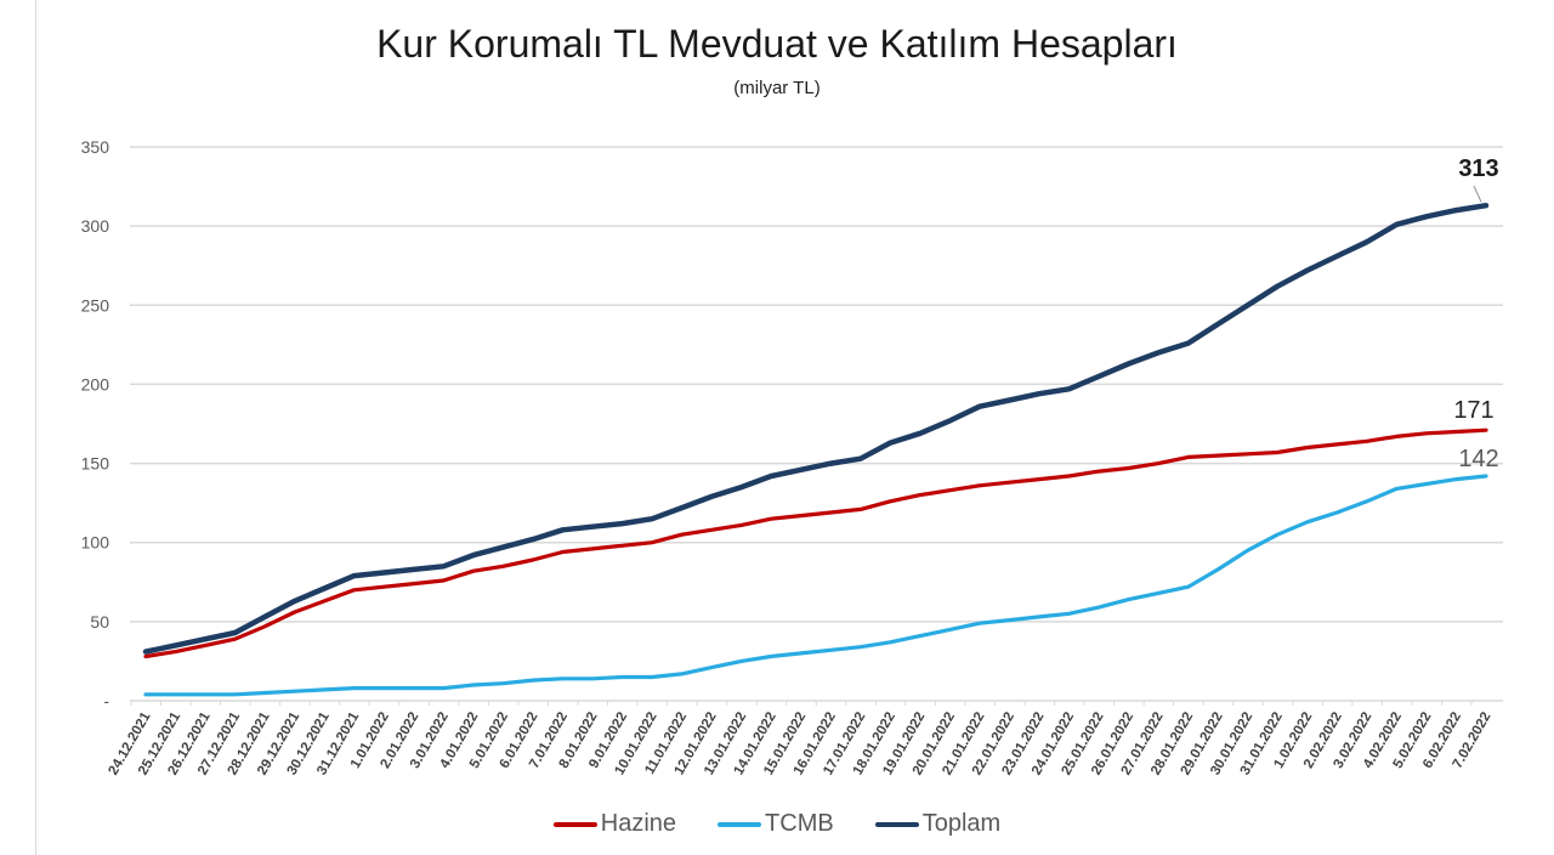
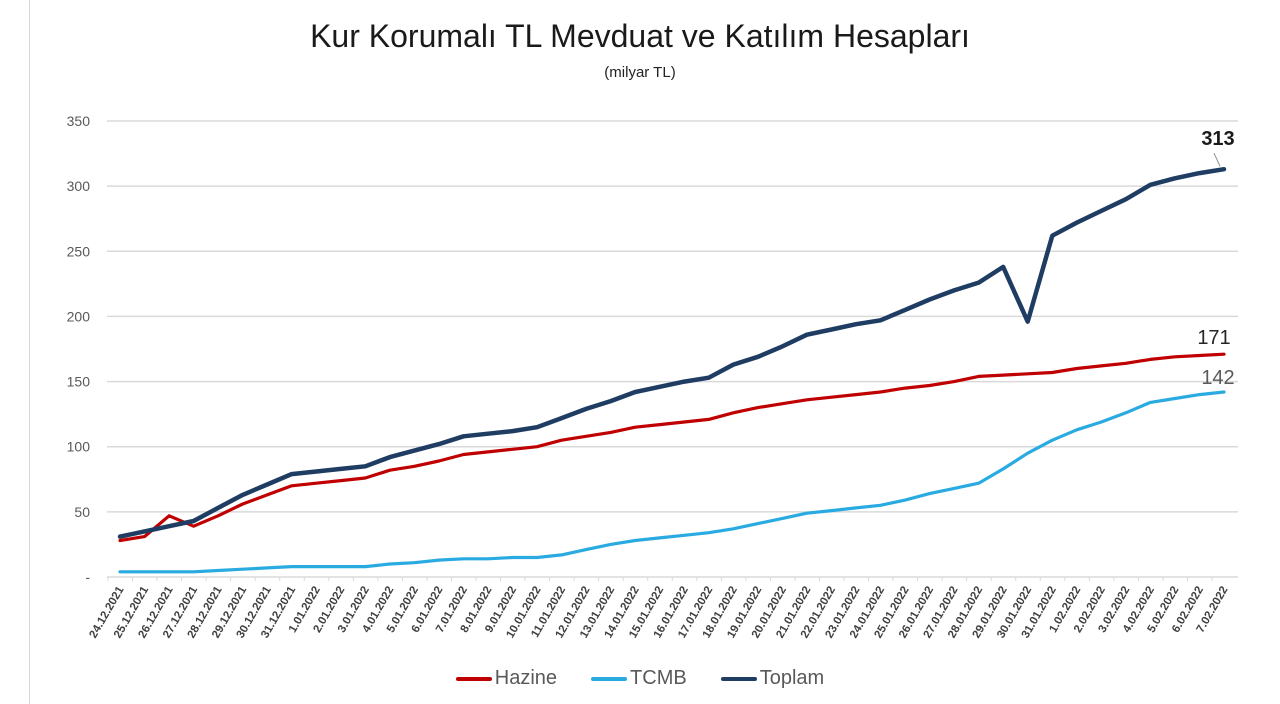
Hazine/26.12.2021: 35 -> 47
Toplam/30.01.2022: 250 -> 196
